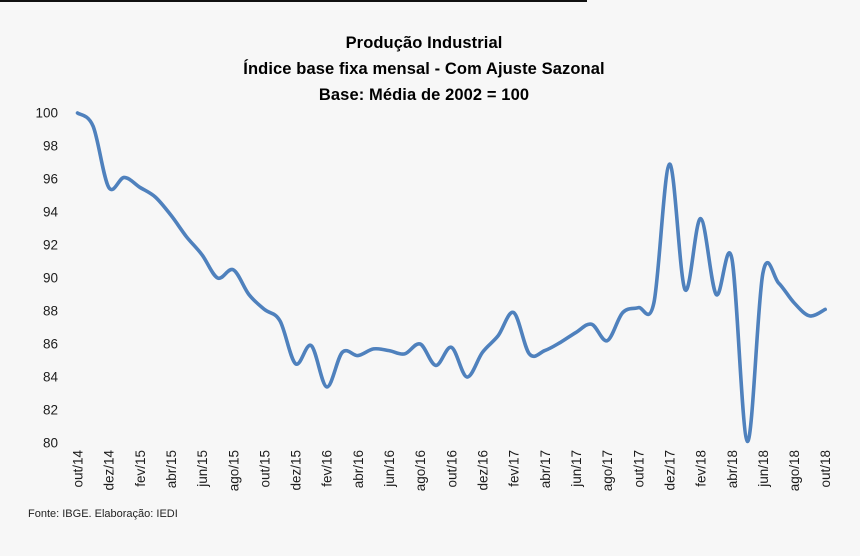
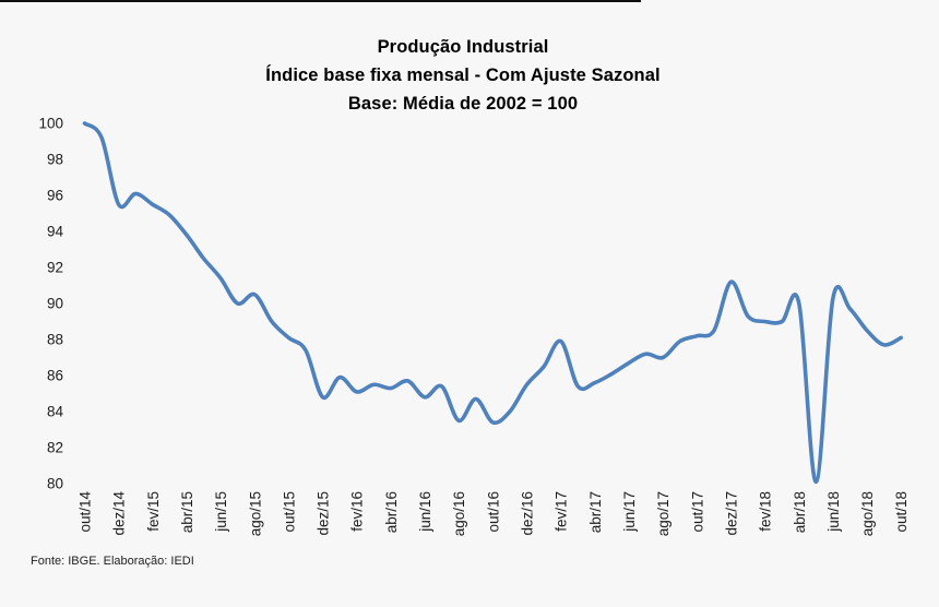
fev/16: 83.4 -> 85.1
jun/16: 85.6 -> 84.8
ago/16: 86.0 -> 83.5
out/16: 85.8 -> 83.4
ago/17: 86.2 -> 87.0
dez/17: 96.9 -> 91.2
fev/18: 93.6 -> 89.0
abr/18: 91.2 -> 90.0
